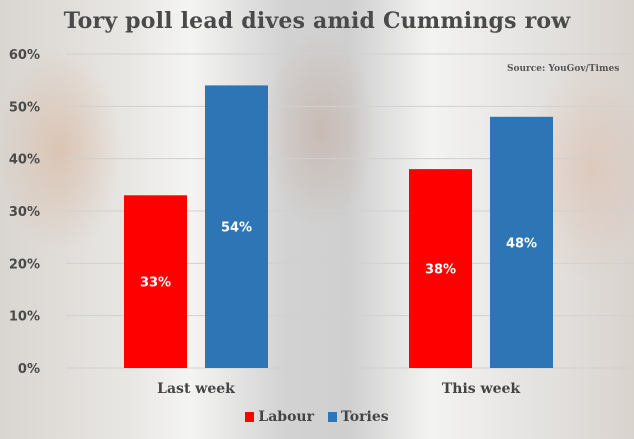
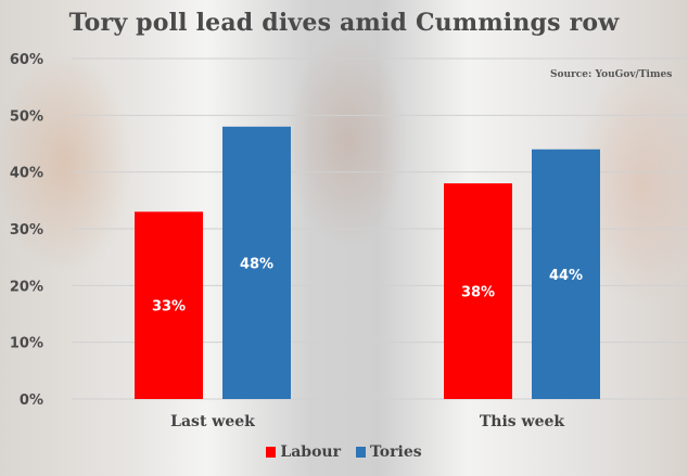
Tories/Last week: 54% -> 48%
Tories/This week: 48% -> 44%
